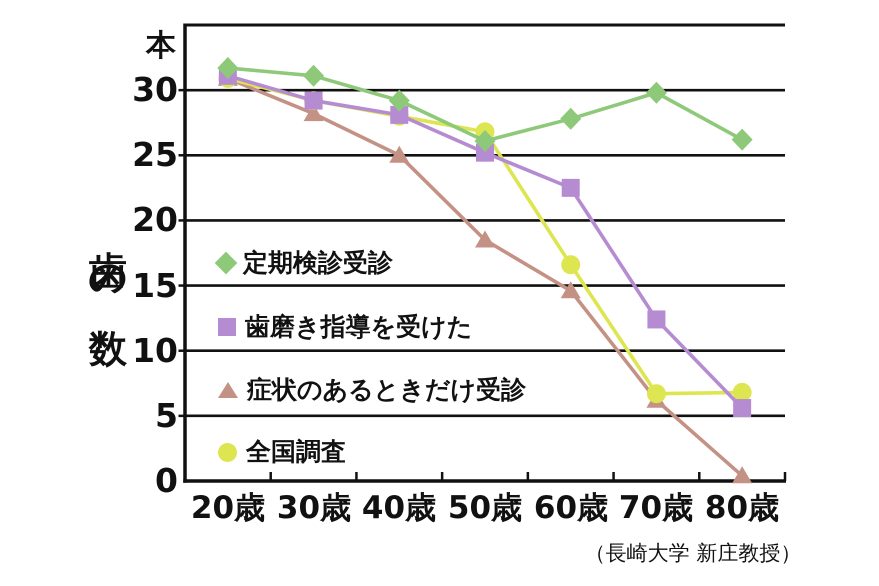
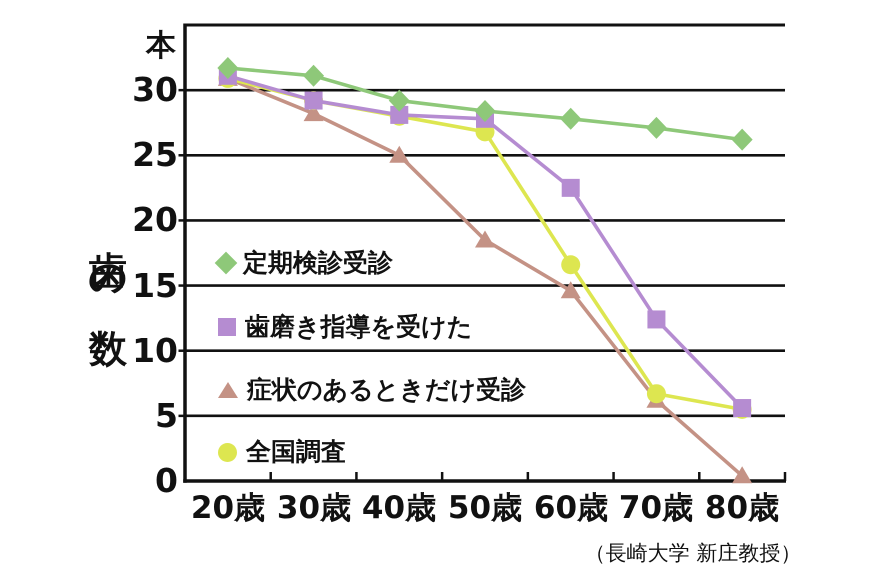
定期検診受診/50歳: 26.1 -> 28.4
歯磨き指導を受けた/50歳: 25.2 -> 27.8
定期検診受診/70歳: 29.8 -> 27.1
全国調査/80歳: 6.8 -> 5.5
